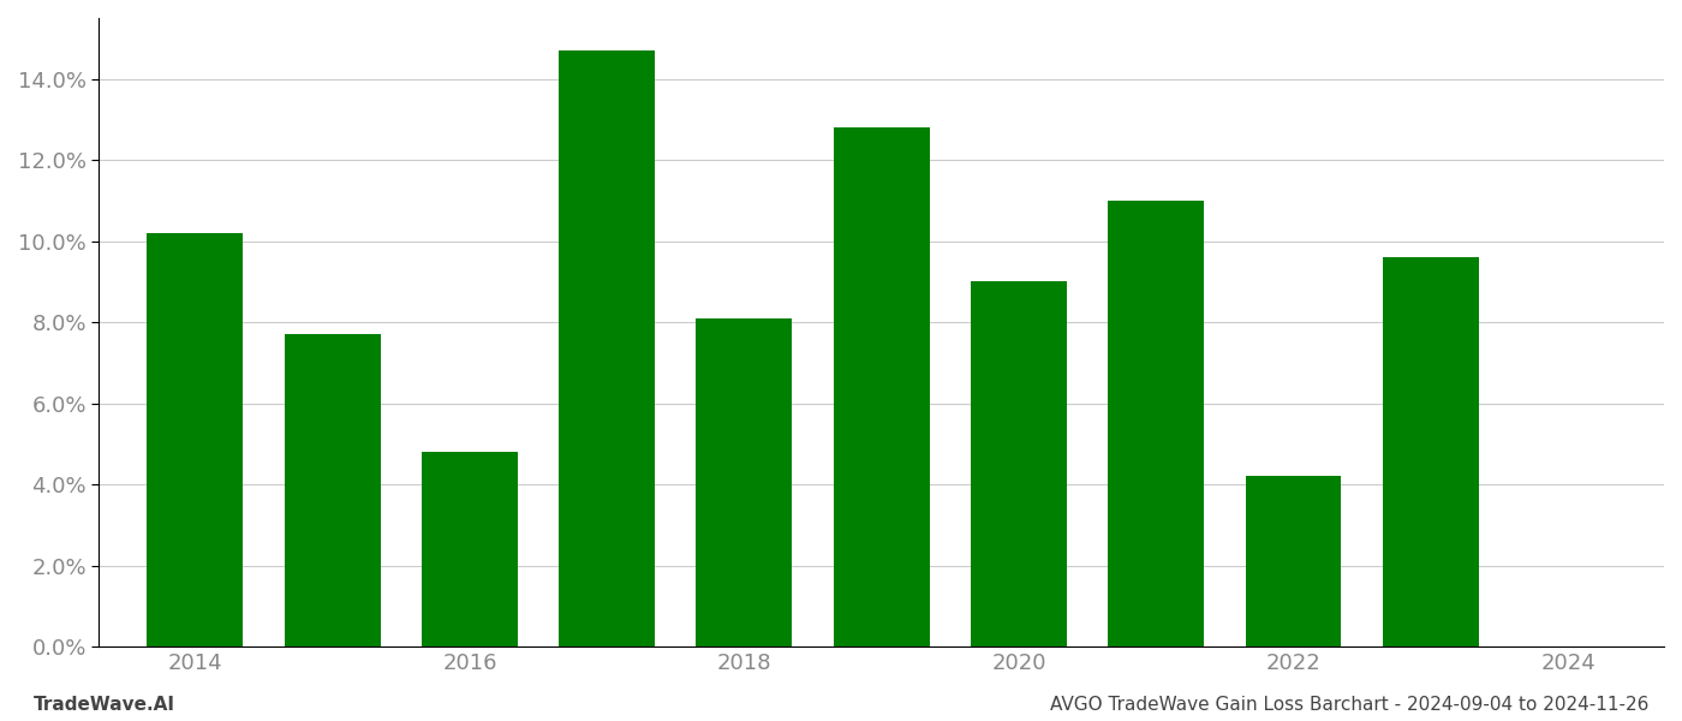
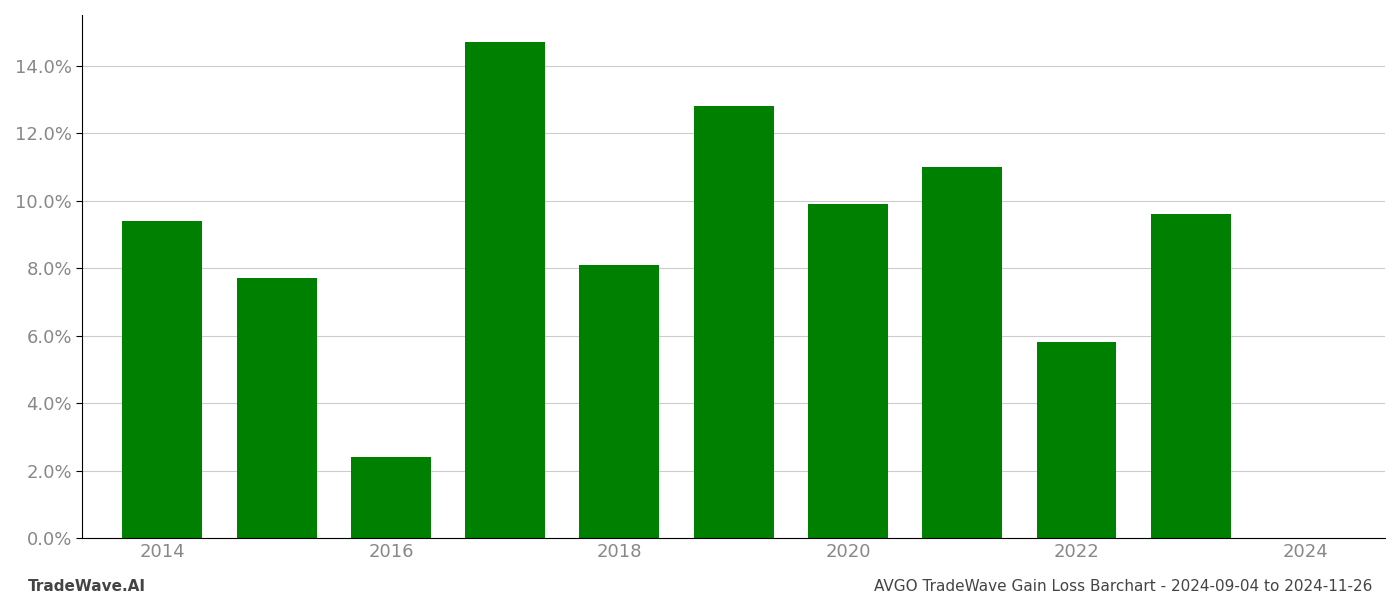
2014: 10.2% -> 9.4%
2016: 4.8% -> 2.4%
2020: 9.0% -> 9.9%
2022: 4.2% -> 5.8%
